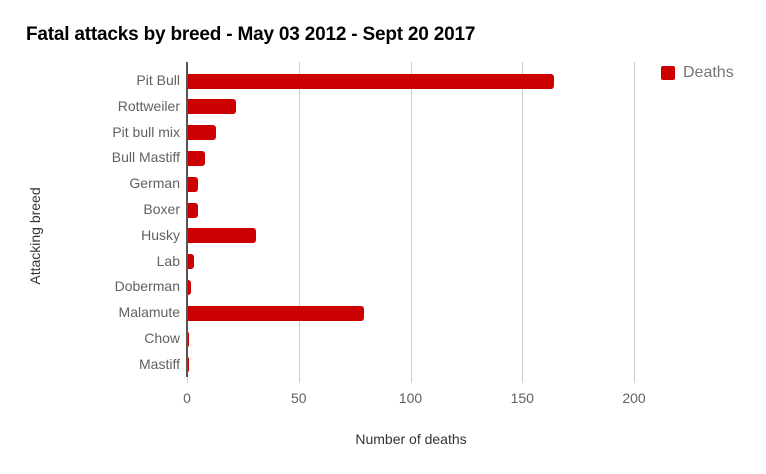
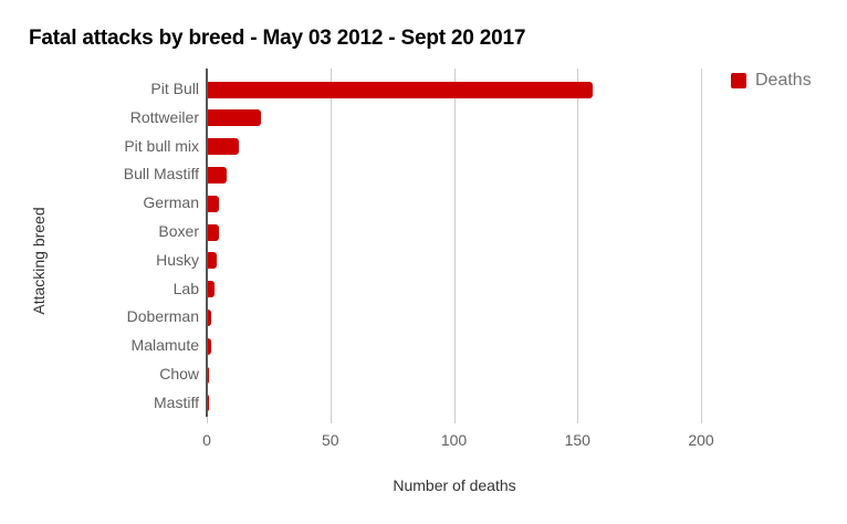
Pit Bull: 164 -> 156
Husky: 31 -> 4
Malamute: 79 -> 2
